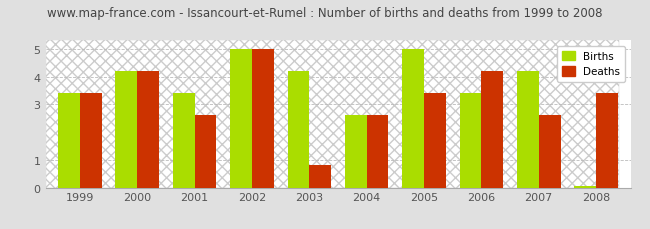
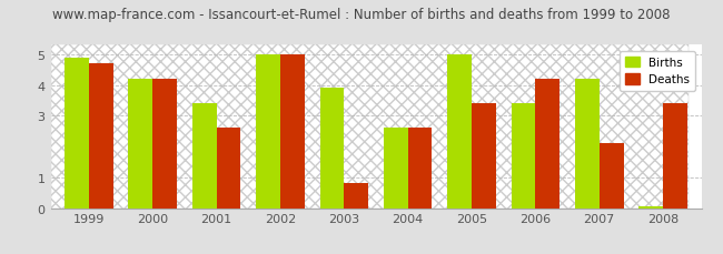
Births/1999: 3.40 -> 4.90
Deaths/1999: 3.4 -> 4.7
Births/2003: 4.20 -> 3.90
Deaths/2007: 2.6 -> 2.1
